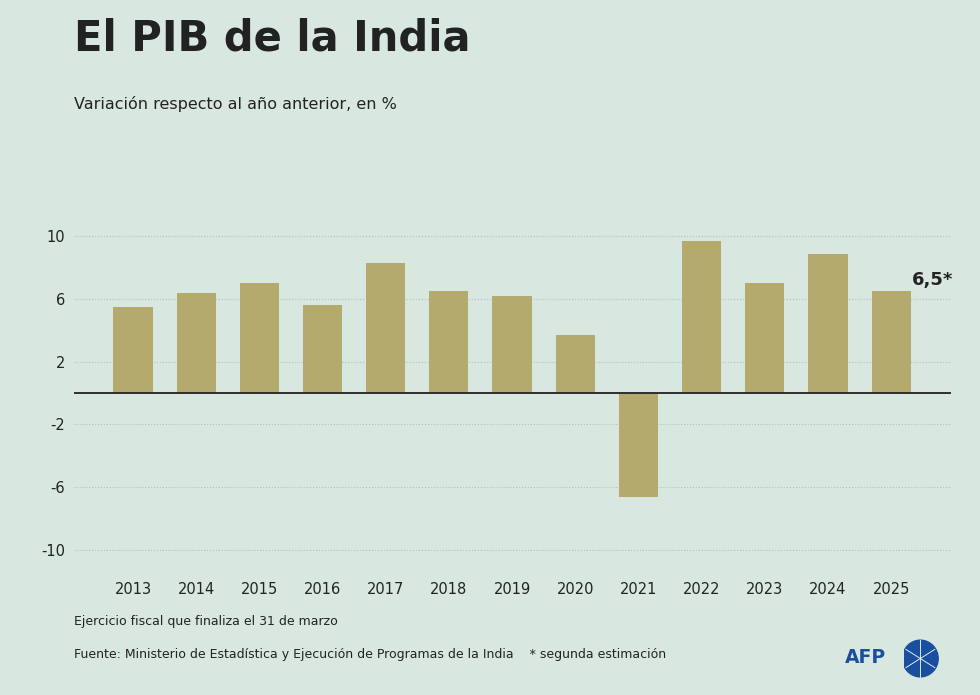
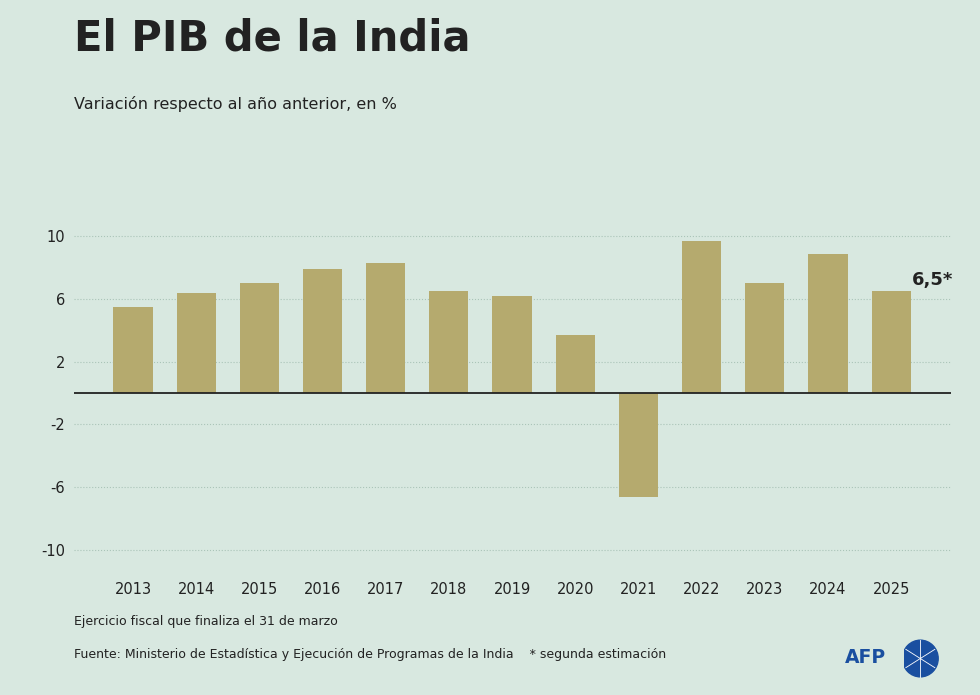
2016: 5.6 -> 7.9
